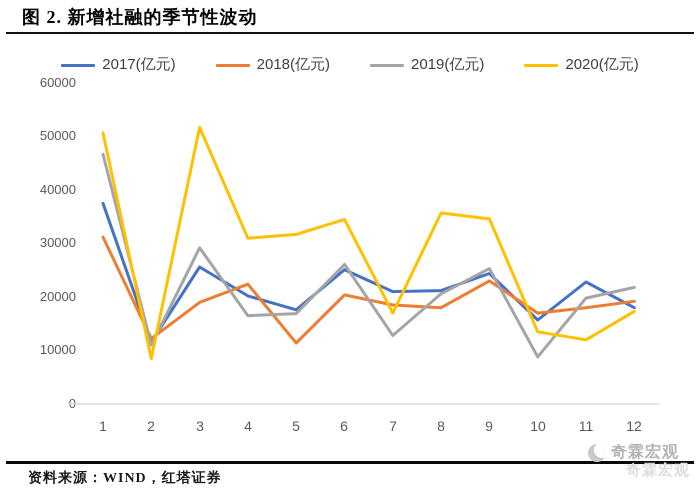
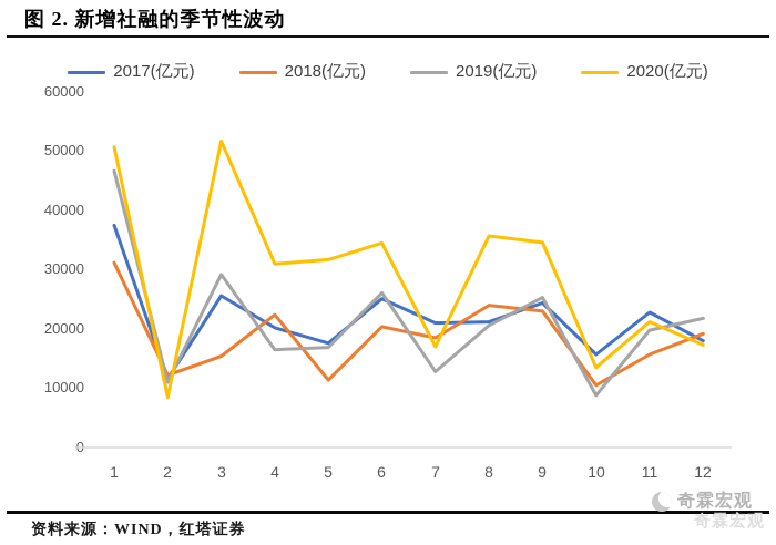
2018(亿元)/3: 19000 -> 15000
2018(亿元)/8: 18000 -> 24000
2018(亿元)/10: 17000 -> 10000
2018(亿元)/11: 18000 -> 16000
2020(亿元)/11: 12000 -> 21000
